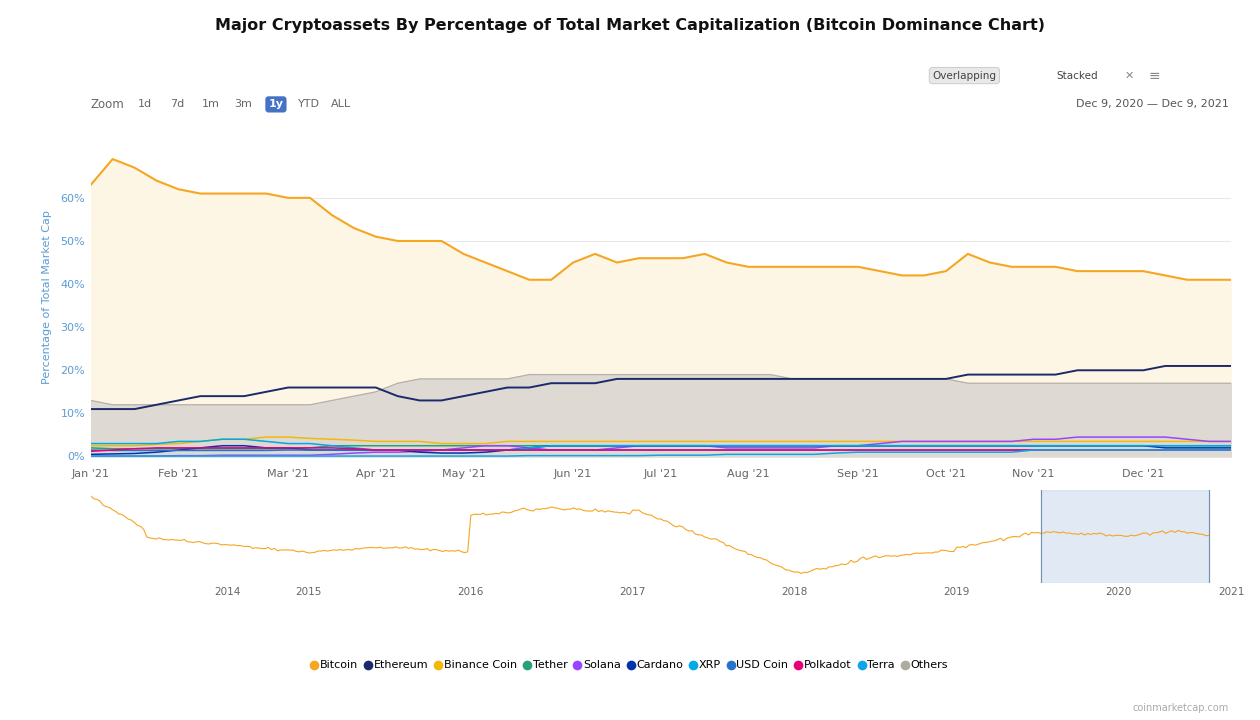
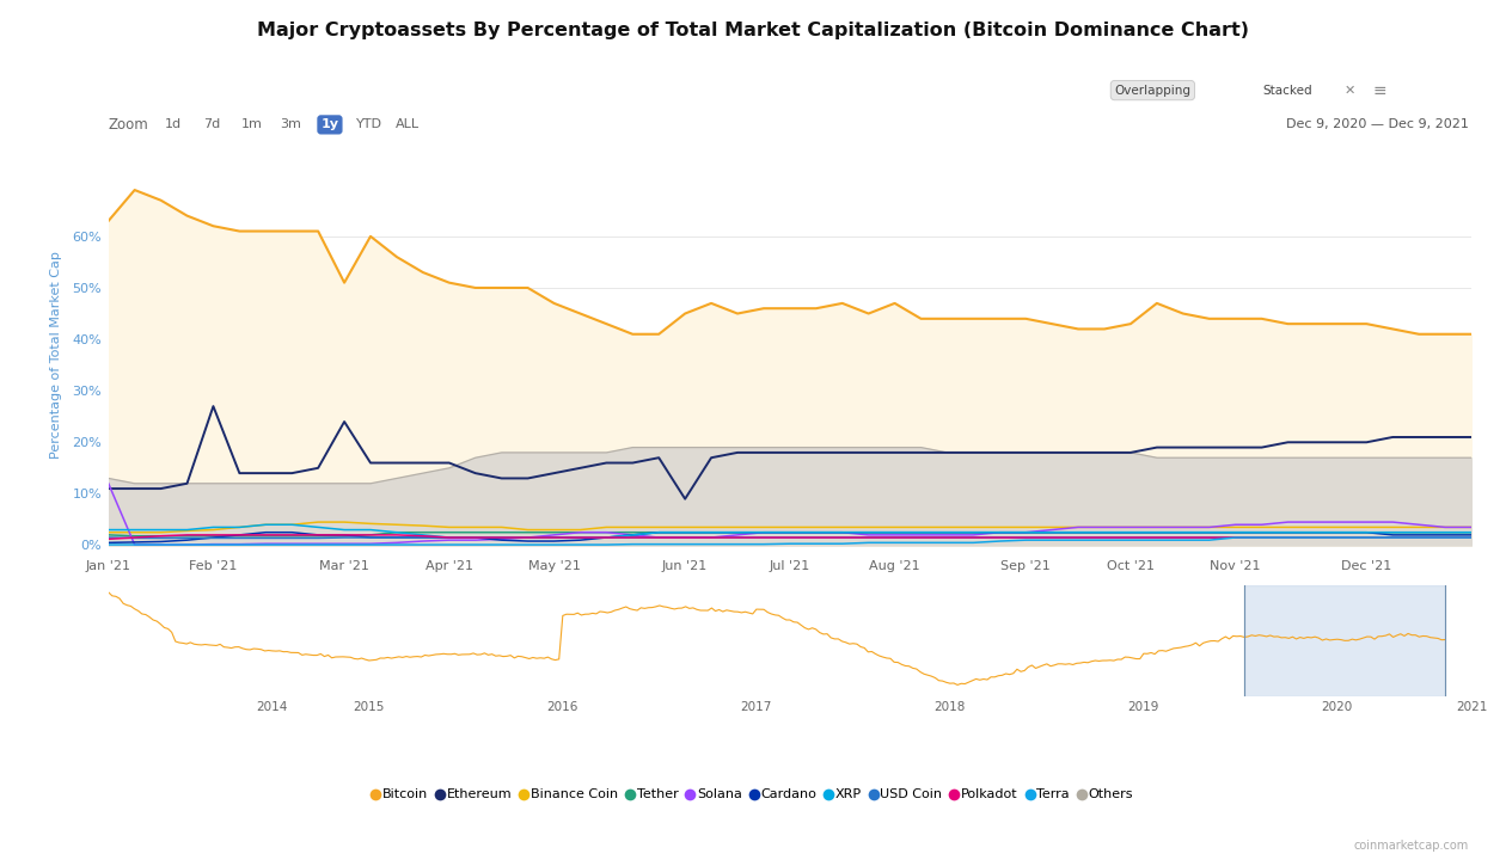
Solana/Jan '21: 0.1% -> 12.0%
Ethereum/Feb '21: 13% -> 27%
Bitcoin/Mar '21: 60% -> 51%
Ethereum/Mar '21: 16% -> 24%
Ethereum/Jun '21: 17% -> 9%
Bitcoin/Aug '21: 44% -> 47%
